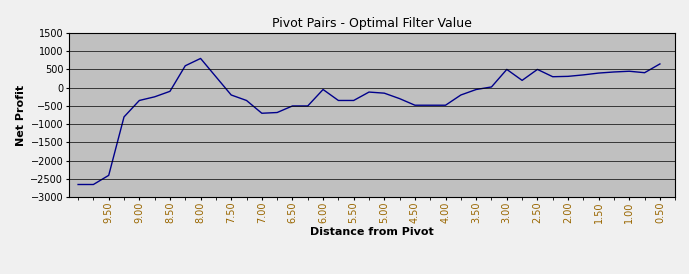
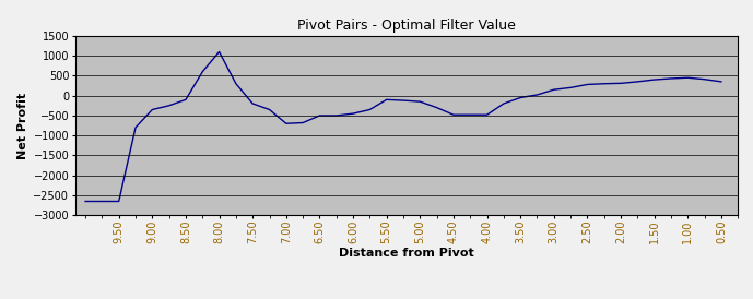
9.50: -2400 -> -2650
8.00: 800 -> 1100
6.00: -50 -> -450
5.50: -350 -> -100
3.00: 500 -> 150
2.50: 500 -> 280
0.50: 650 -> 350
